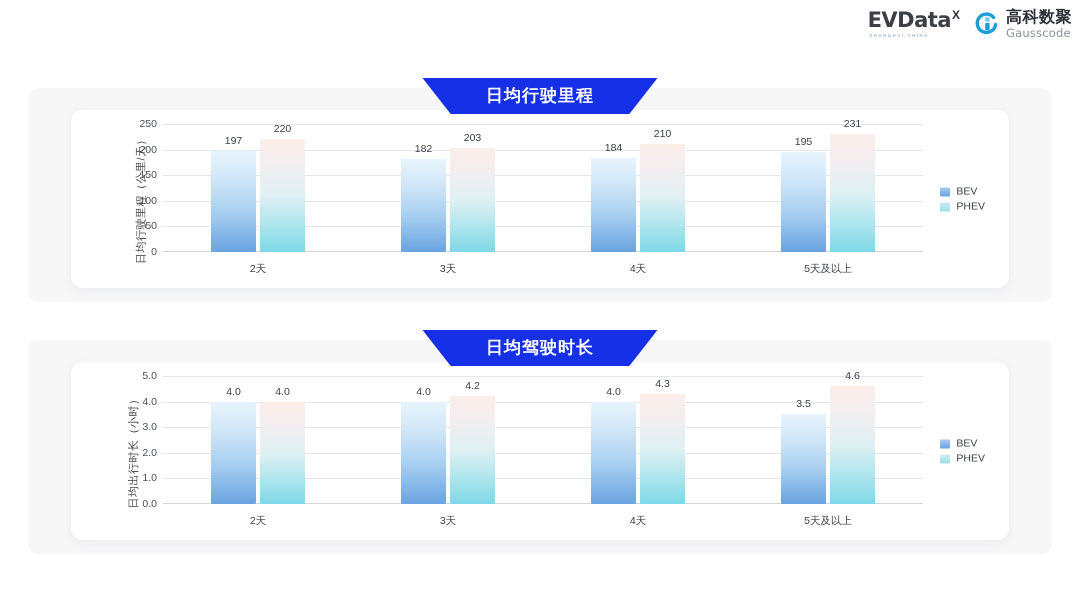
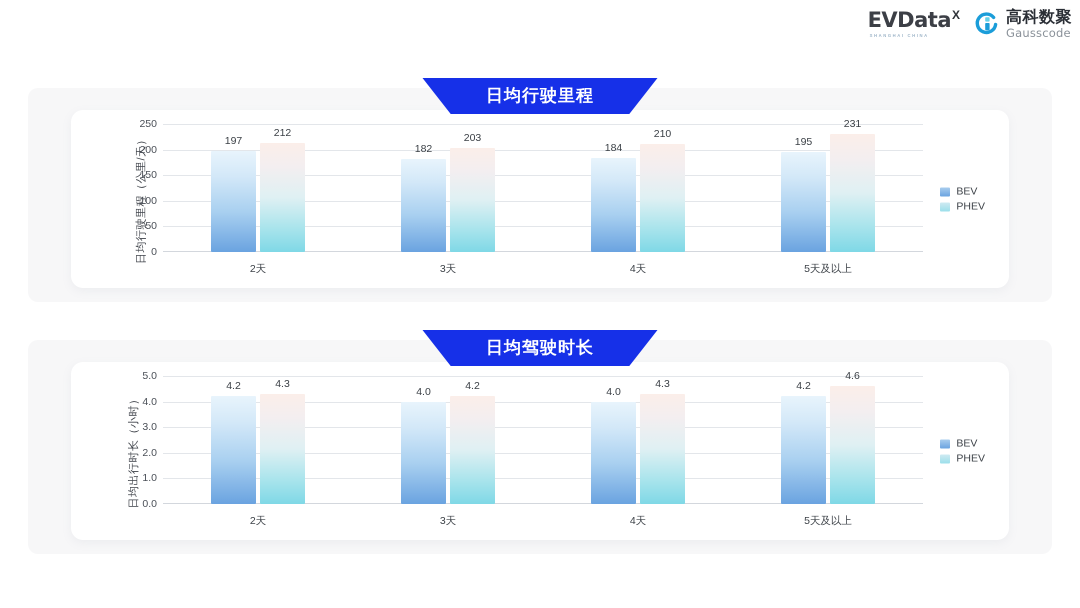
日均行驶里程/PHEV/2天: 220 -> 212
日均驾驶时长/BEV/2天: 4.0 -> 4.2
日均驾驶时长/PHEV/2天: 4.0 -> 4.3
日均驾驶时长/BEV/5天及以上: 3.5 -> 4.2
